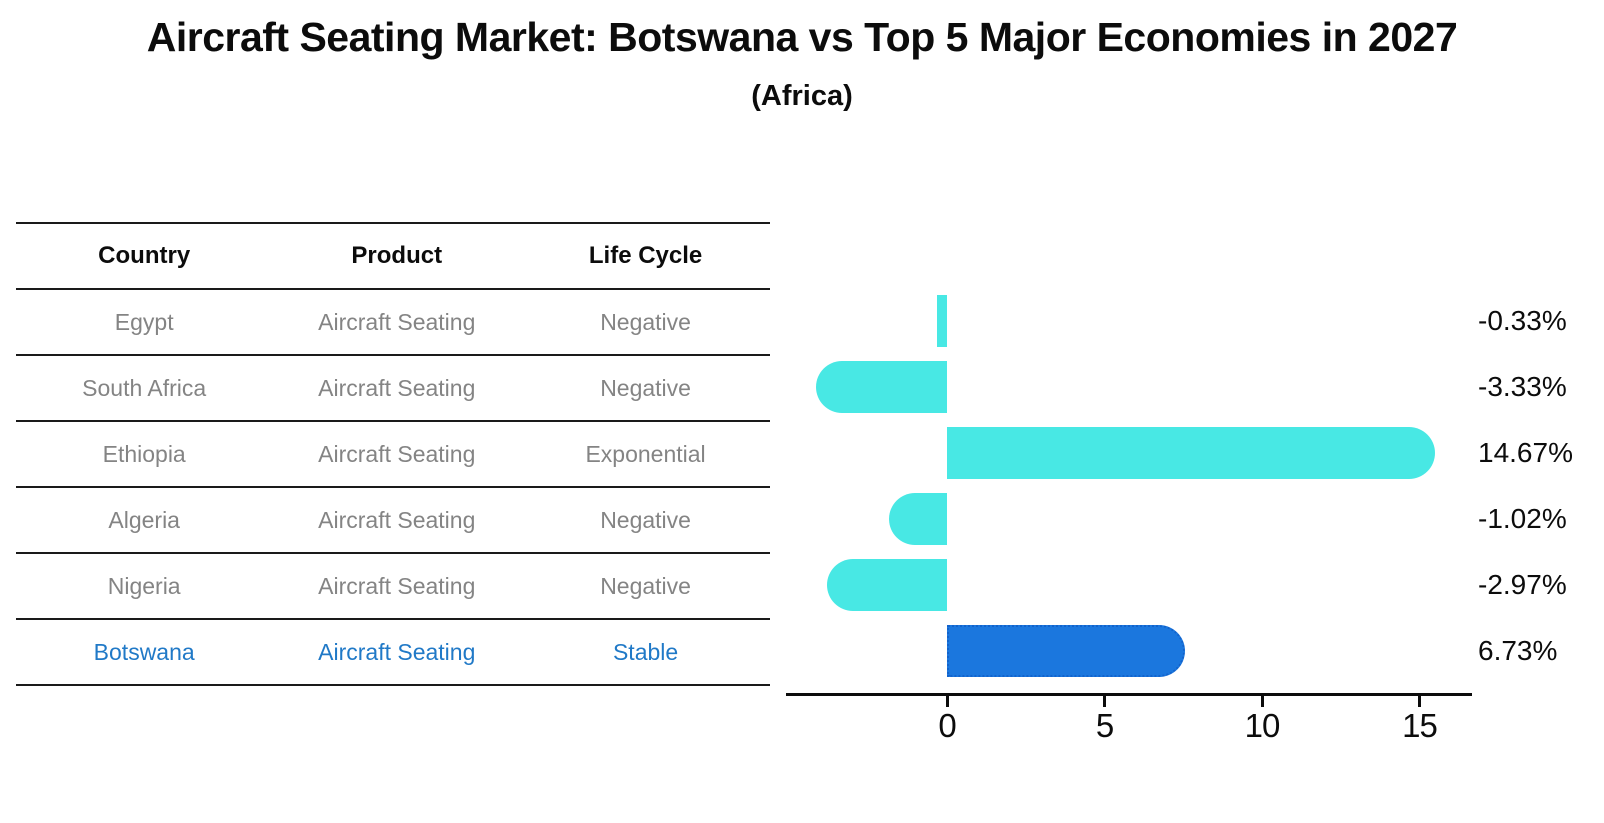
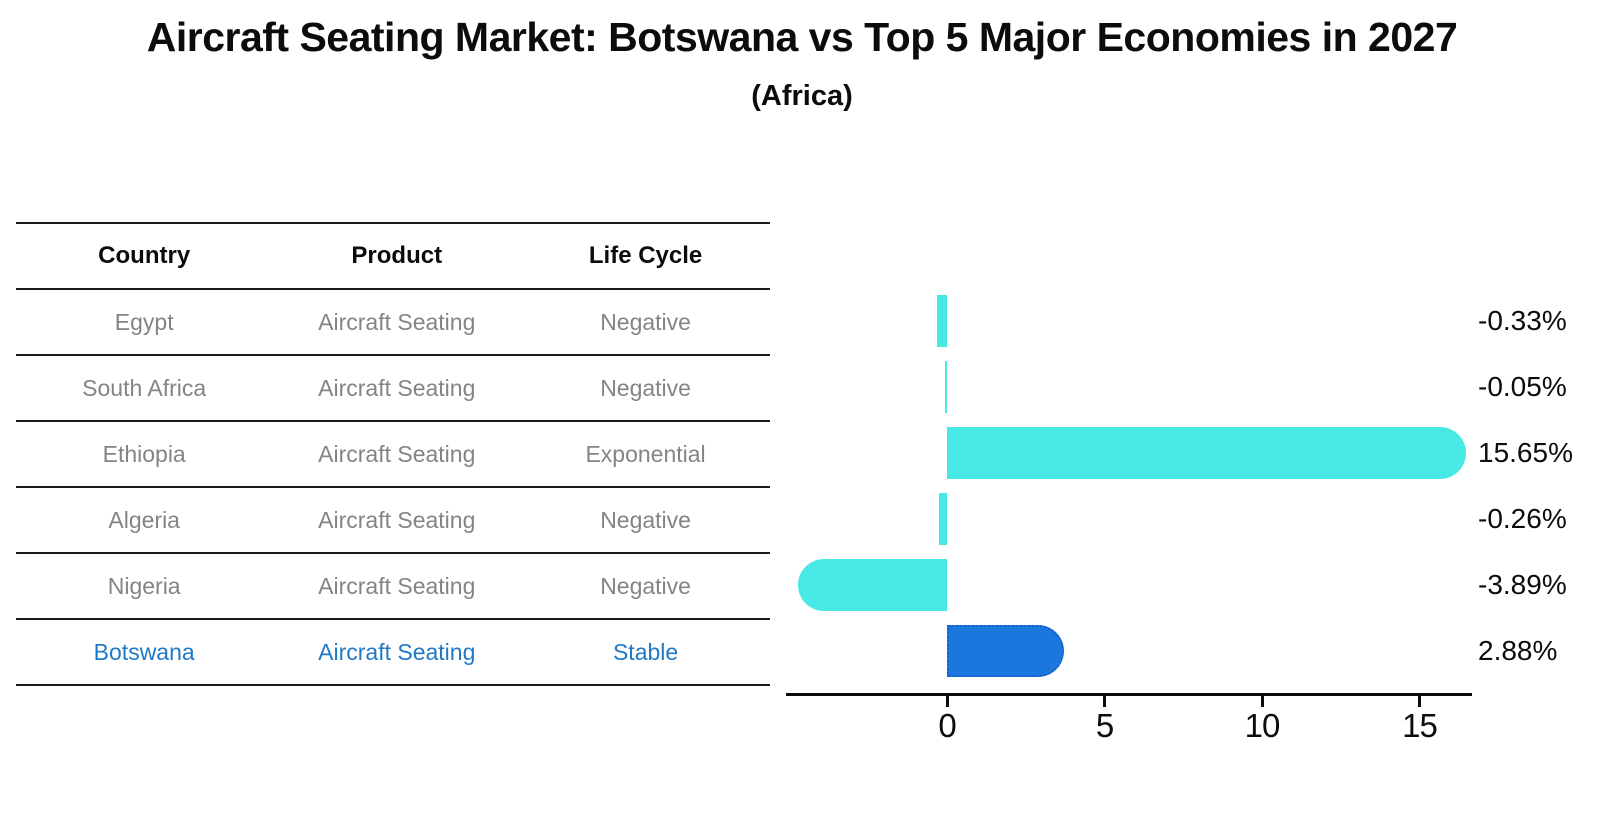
South Africa: -3.33% -> -0.05%
Ethiopia: 14.67% -> 15.65%
Algeria: -1.02% -> -0.26%
Nigeria: -2.97% -> -3.89%
Botswana: 6.73% -> 2.88%
